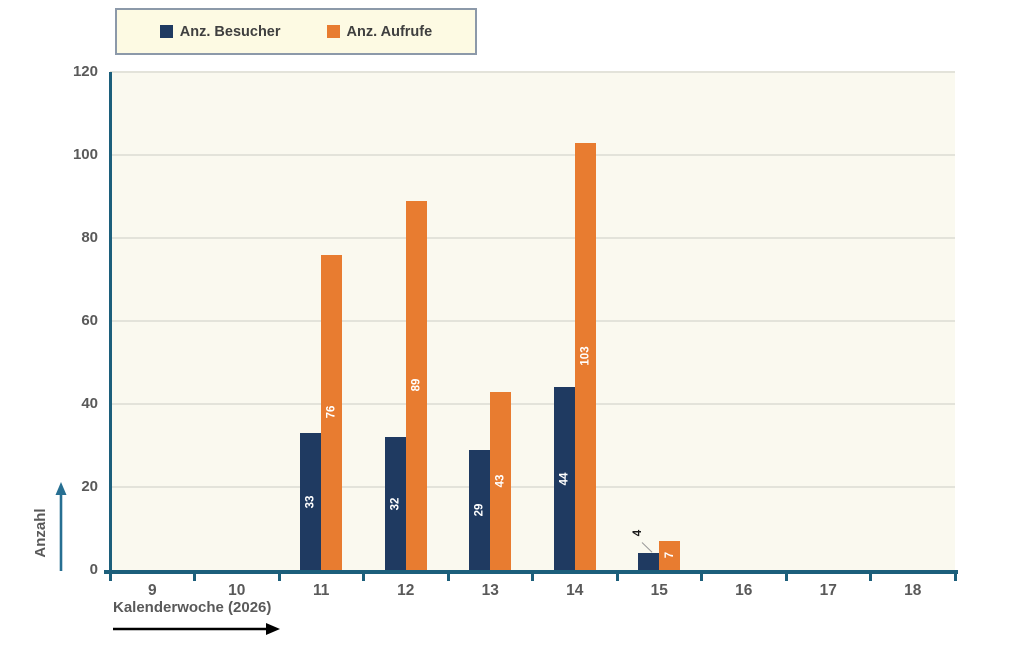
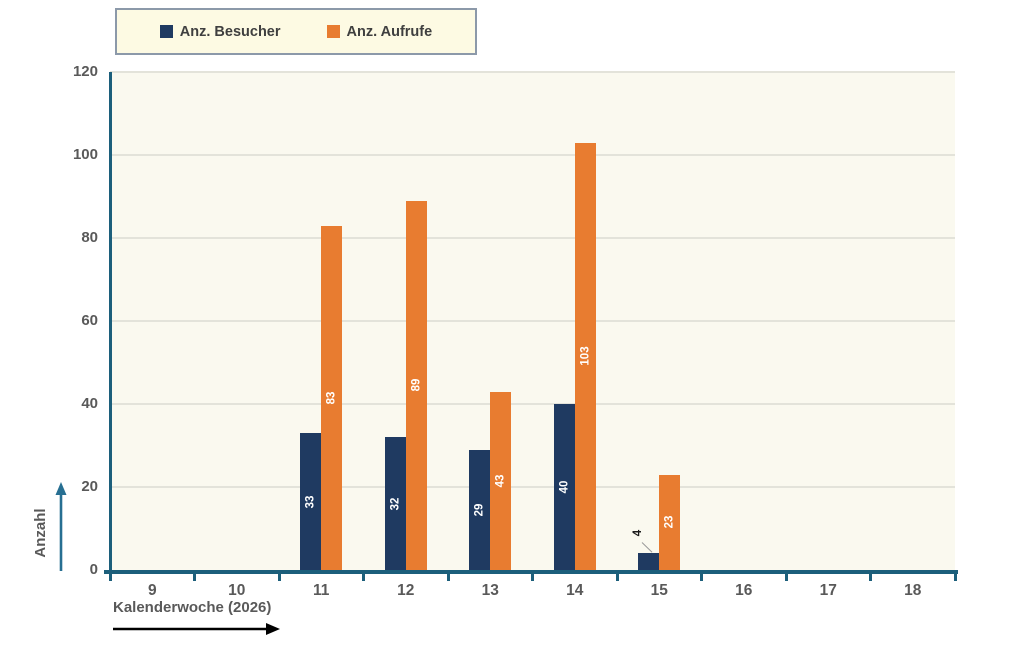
Anz. Aufrufe/11: 76 -> 83
Anz. Besucher/14: 44 -> 40
Anz. Aufrufe/15: 7 -> 23
